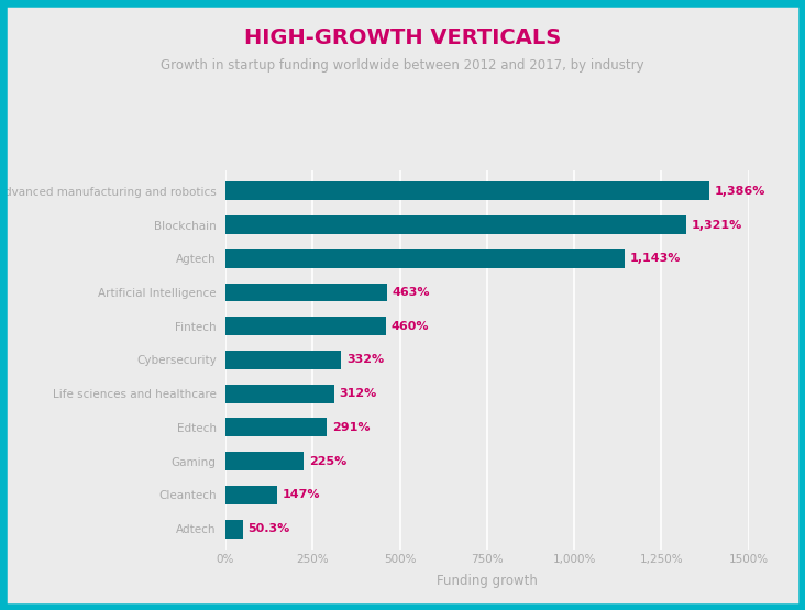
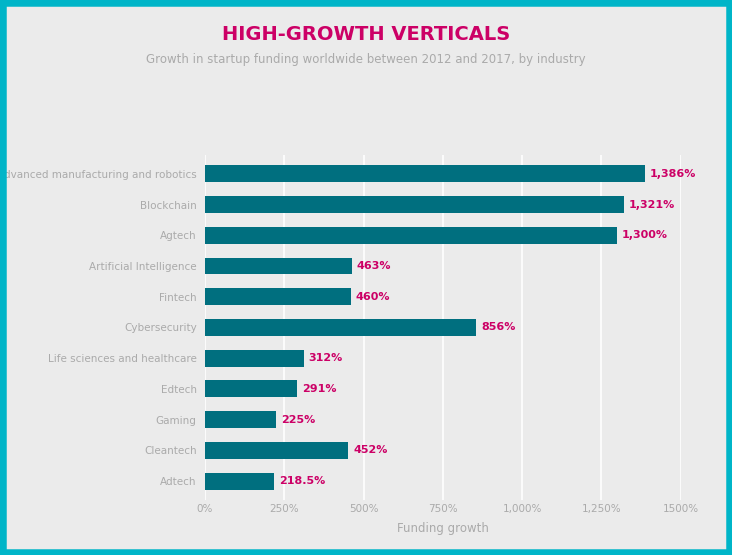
Agtech: 1,143% -> 1,300%
Cybersecurity: 332% -> 856%
Cleantech: 147% -> 452%
Adtech: 50.3% -> 218.5%
